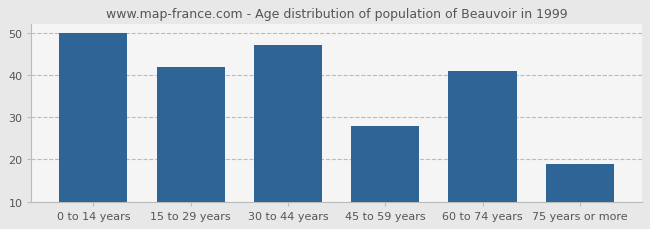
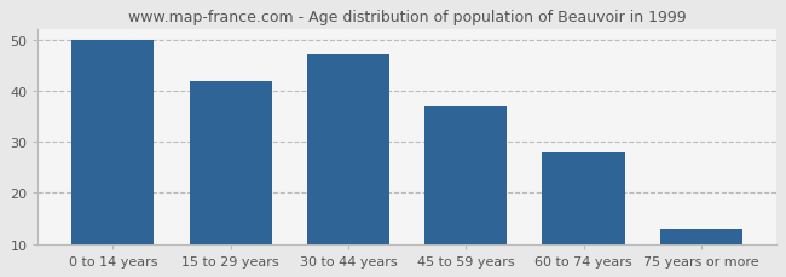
45 to 59 years: 28 -> 37
60 to 74 years: 41 -> 28
75 years or more: 19 -> 13
